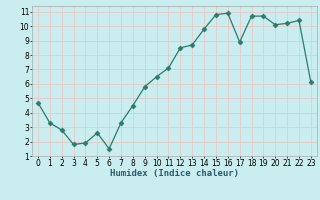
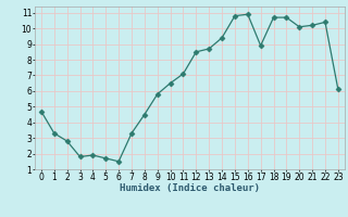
5: 2.6 -> 1.7
14: 9.8 -> 9.4
